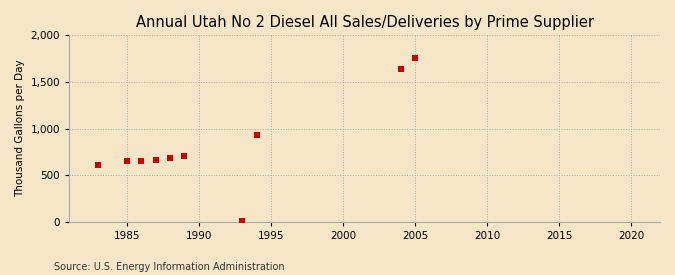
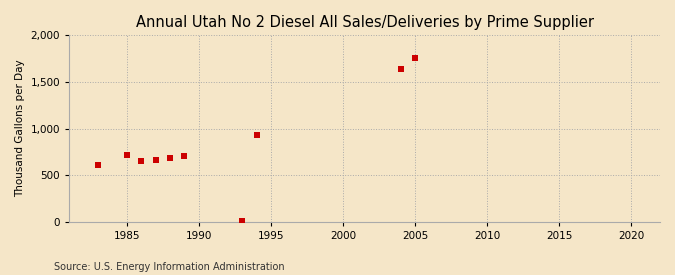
1985: 650 -> 720
